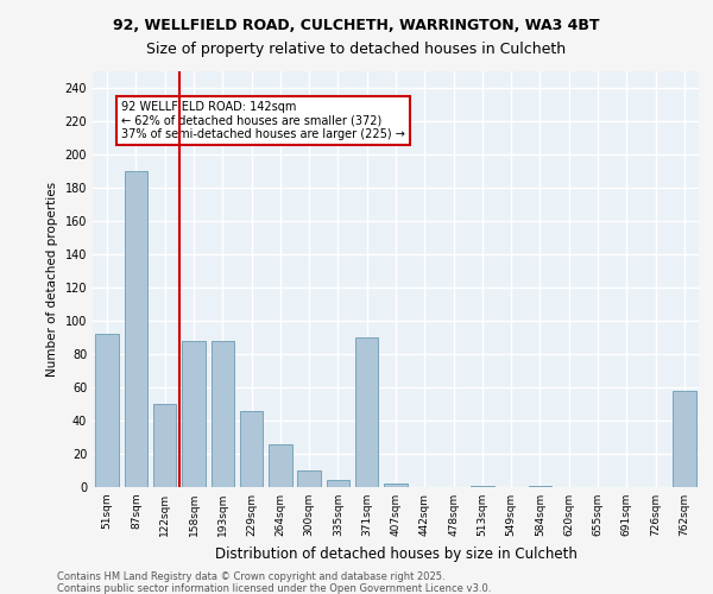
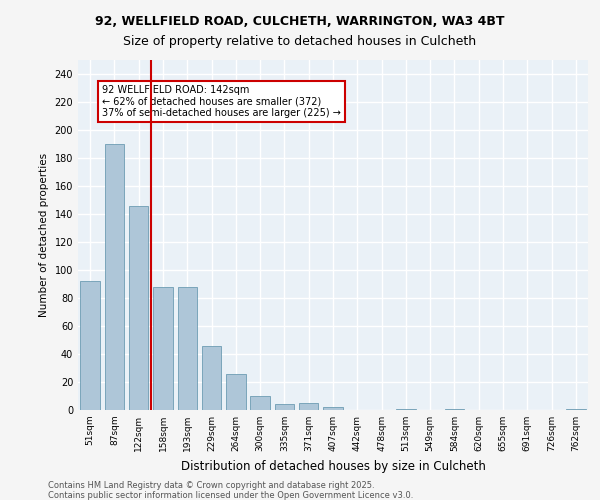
122sqm: 50 -> 146
371sqm: 90 -> 5
762sqm: 58 -> 1
